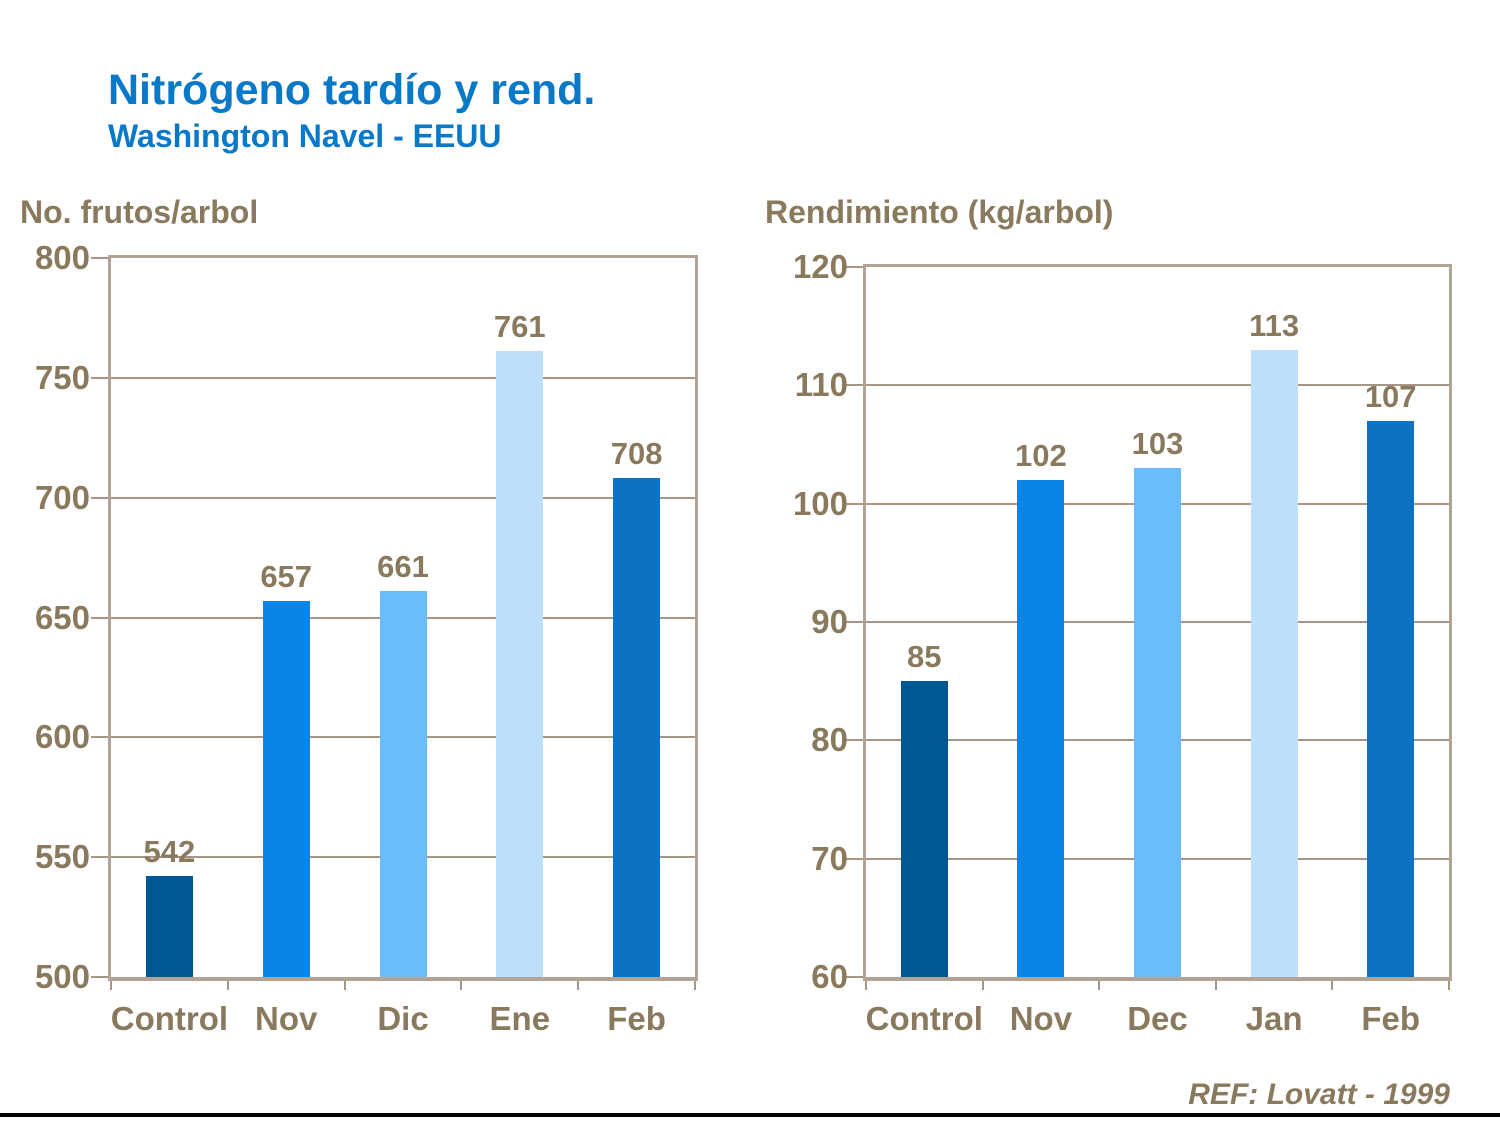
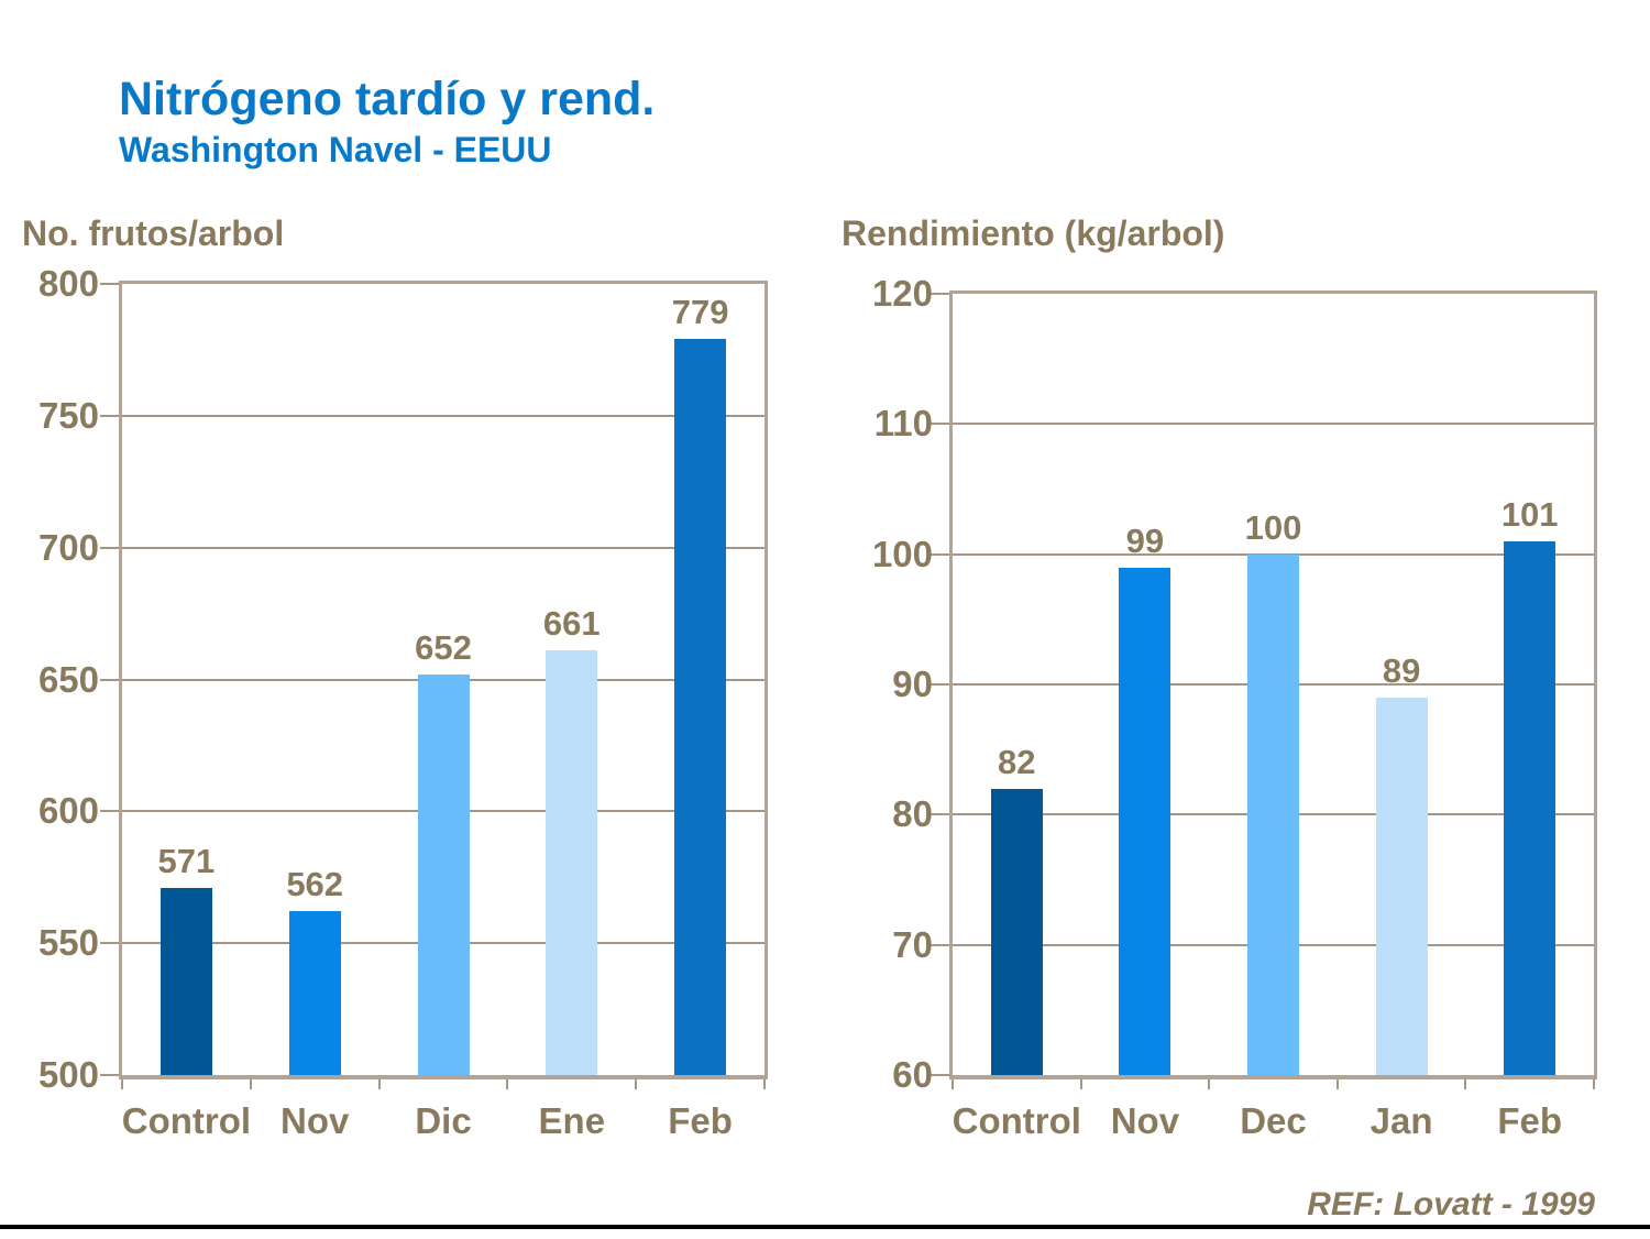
No. frutos/arbol/Control: 542 -> 571
No. frutos/arbol/Nov: 657 -> 562
No. frutos/arbol/Dic: 661 -> 652
No. frutos/arbol/Ene: 761 -> 661
No. frutos/arbol/Feb: 708 -> 779
Rendimiento (kg/arbol)/Control: 85 -> 82
Rendimiento (kg/arbol)/Nov: 102 -> 99
Rendimiento (kg/arbol)/Dec: 103 -> 100
Rendimiento (kg/arbol)/Jan: 113 -> 89
Rendimiento (kg/arbol)/Feb: 107 -> 101
